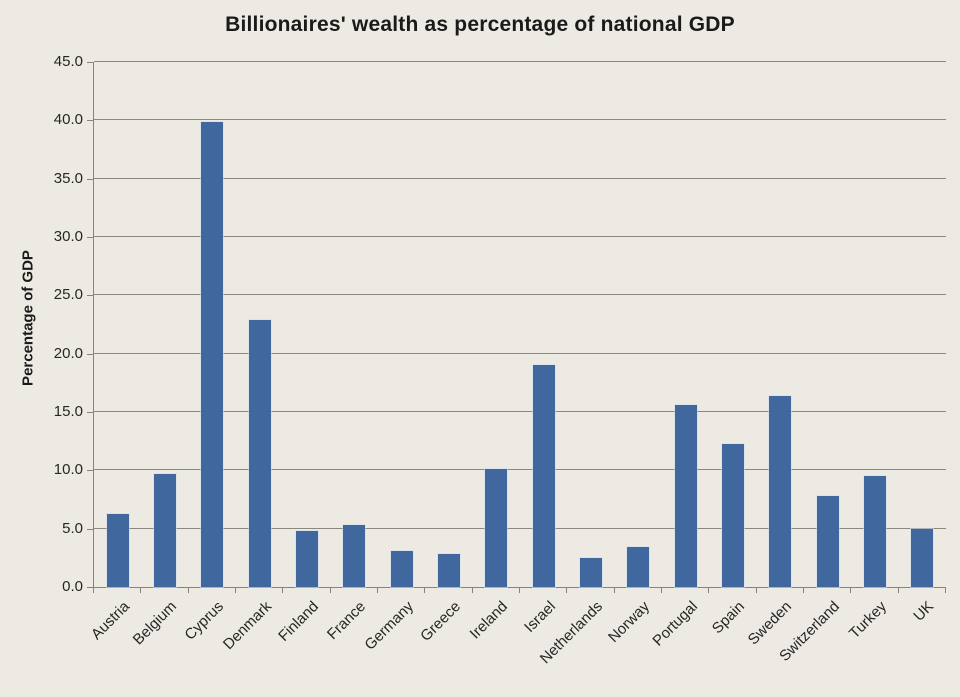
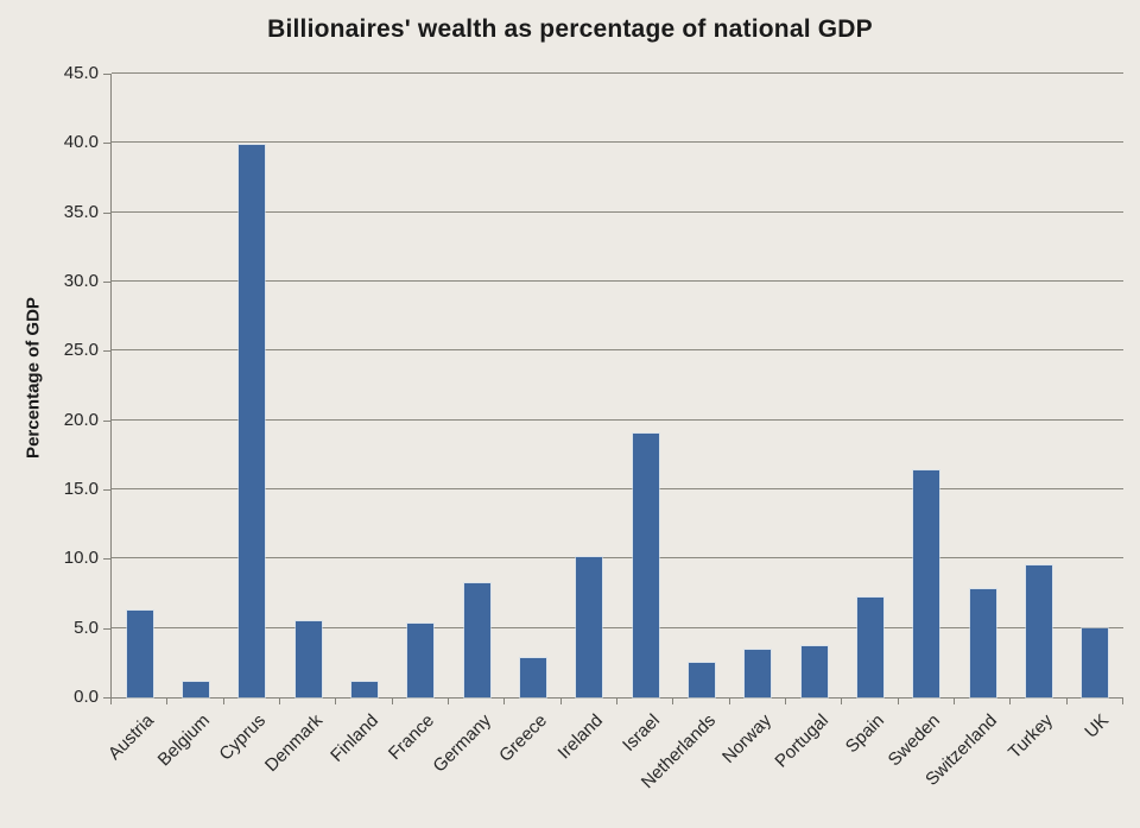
Belgium: 9.7 -> 1.1
Denmark: 22.9 -> 5.5
Finland: 4.8 -> 1.1
Germany: 3.1 -> 8.2
Portugal: 15.6 -> 3.7
Spain: 12.3 -> 7.2
